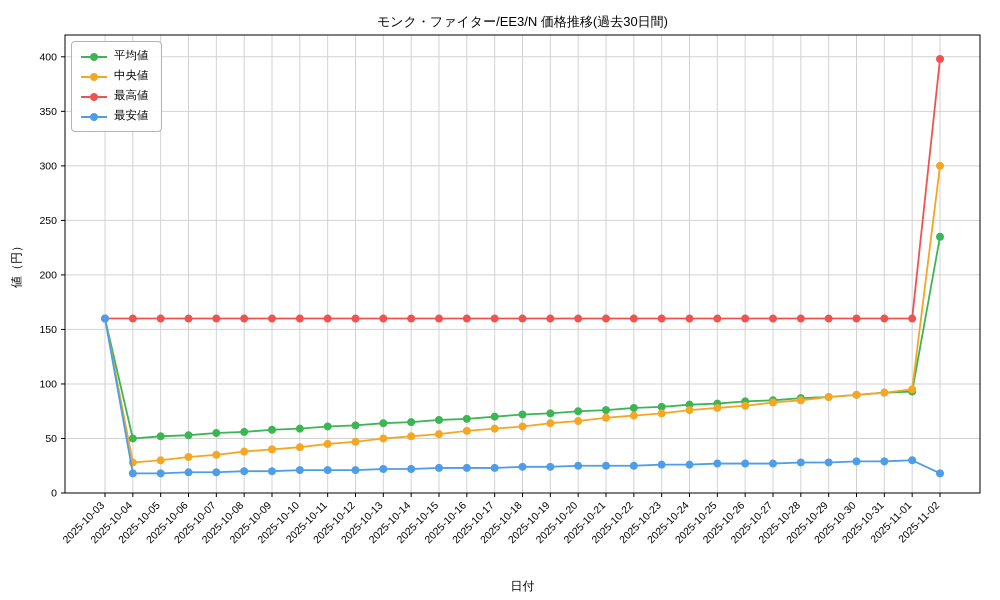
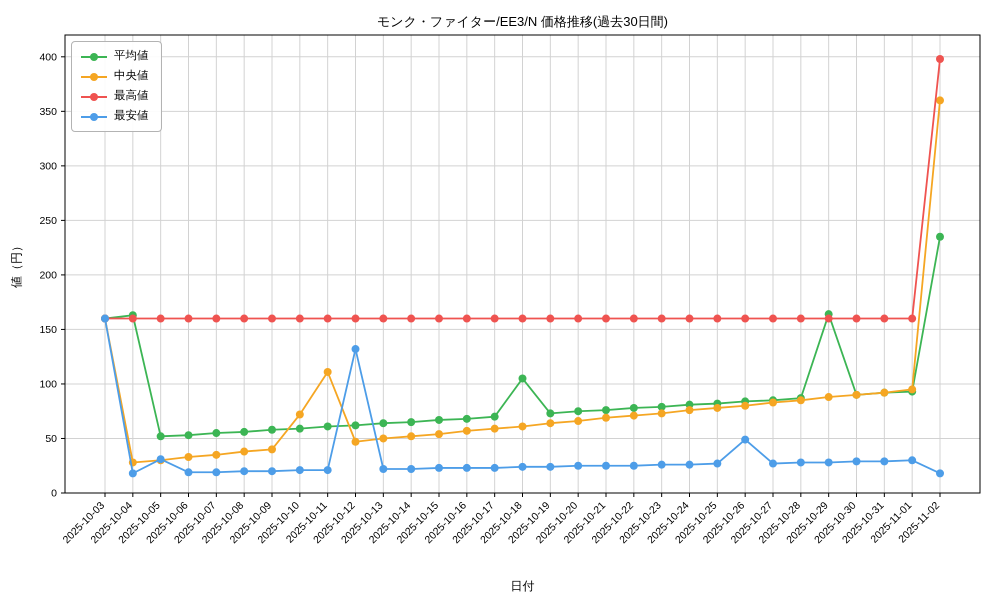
平均値/2025-10-04: 50 -> 163
最安値/2025-10-05: 18 -> 31
中央値/2025-10-10: 42 -> 72
中央値/2025-10-11: 45 -> 111
最安値/2025-10-12: 21 -> 132
平均値/2025-10-18: 72 -> 105
最安値/2025-10-26: 27 -> 49
平均値/2025-10-29: 88 -> 164
中央値/2025-11-02: 300 -> 360
